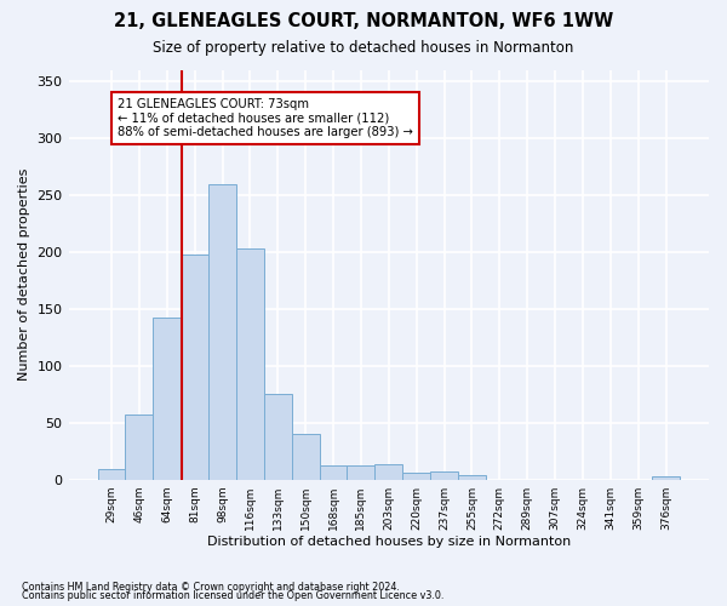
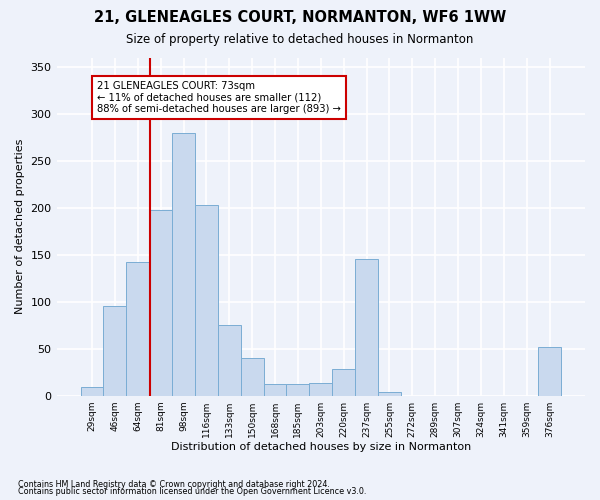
46sqm: 57 -> 96
98sqm: 259 -> 280
220sqm: 6 -> 28
237sqm: 7 -> 146
376sqm: 3 -> 52
